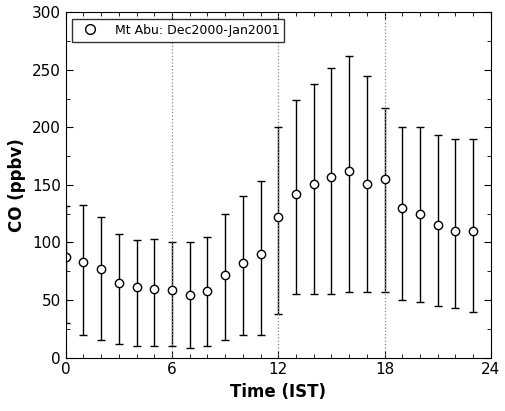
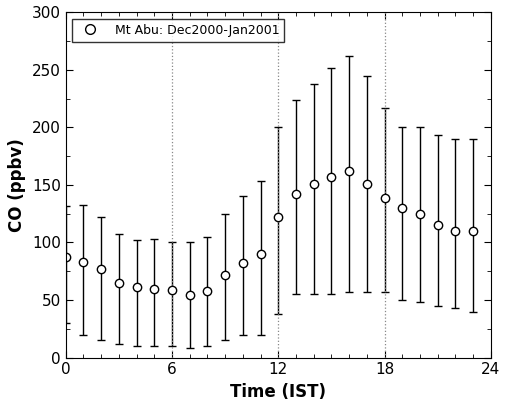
18: 155 -> 139
